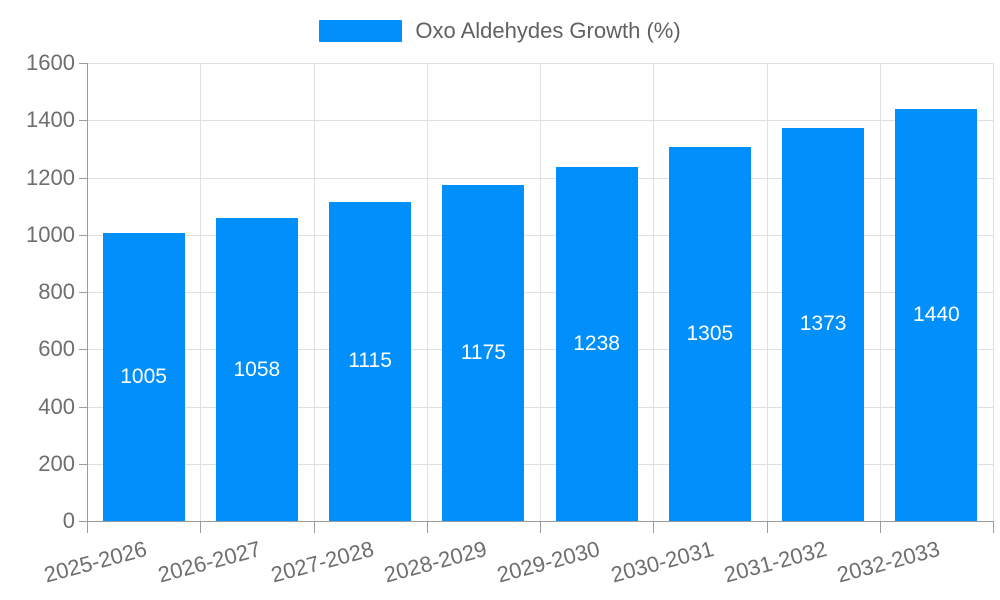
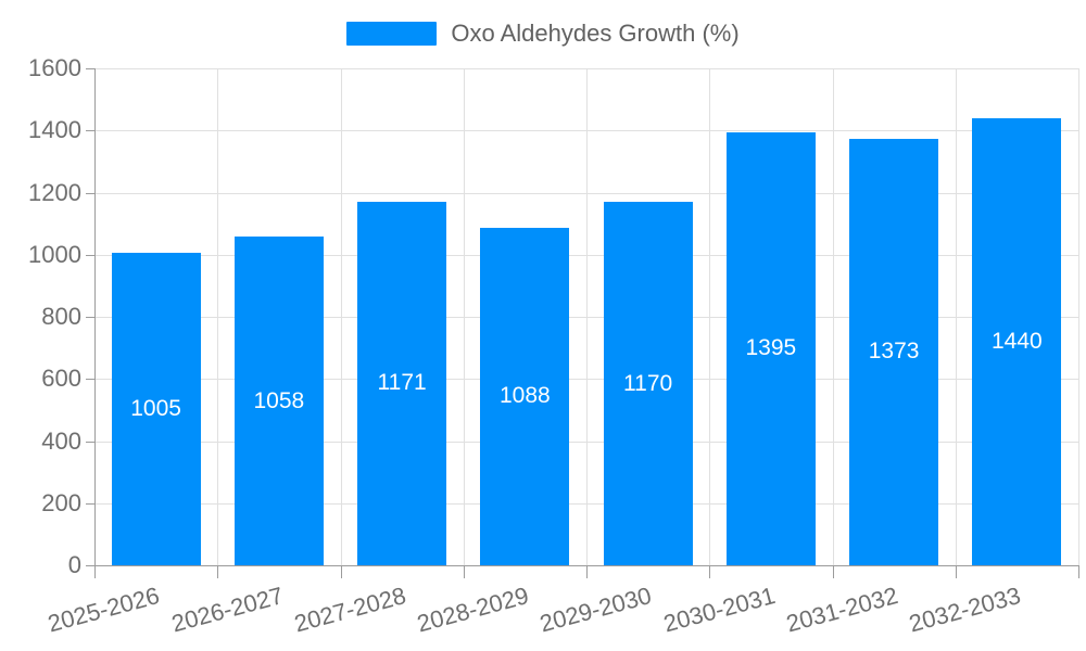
2027-2028: 1115 -> 1171
2028-2029: 1175 -> 1088
2029-2030: 1238 -> 1170
2030-2031: 1305 -> 1395
